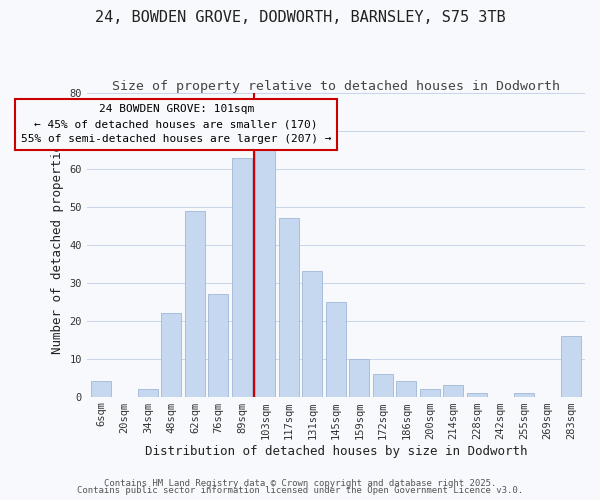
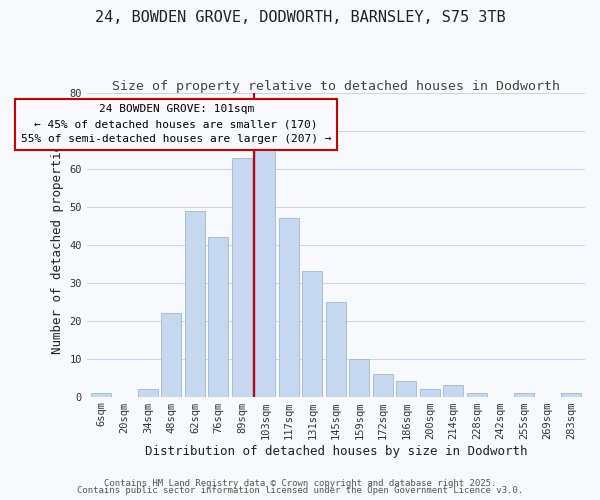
6sqm: 4 -> 1
76sqm: 27 -> 42
283sqm: 16 -> 1
